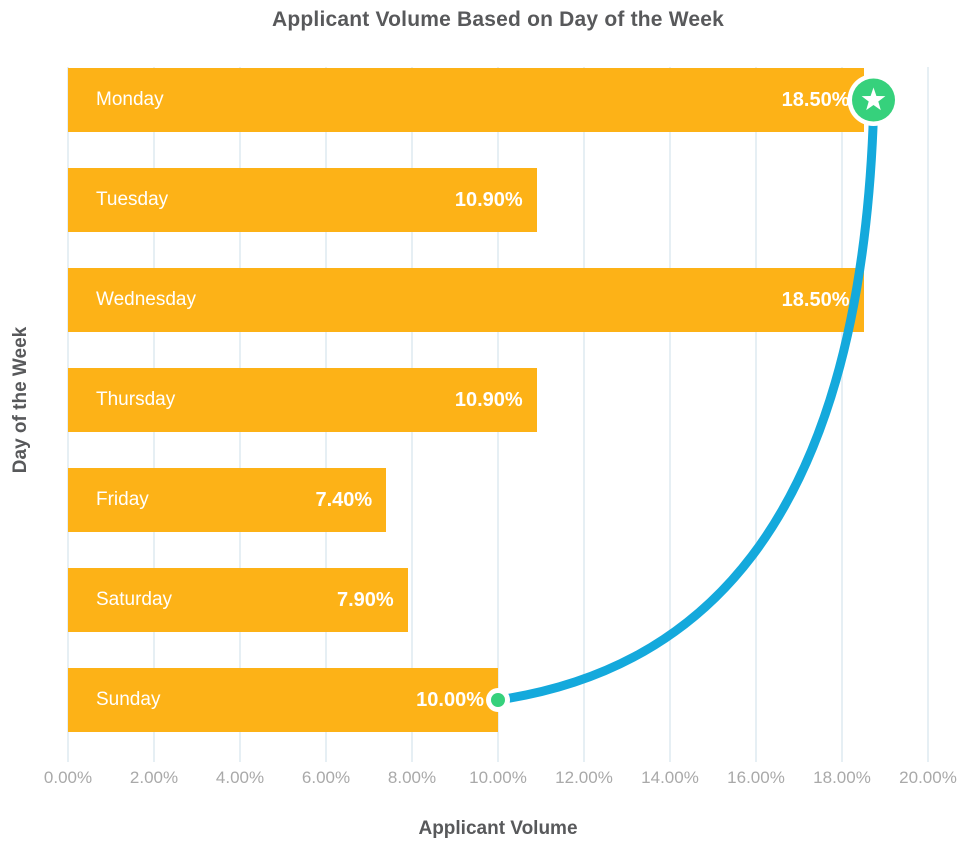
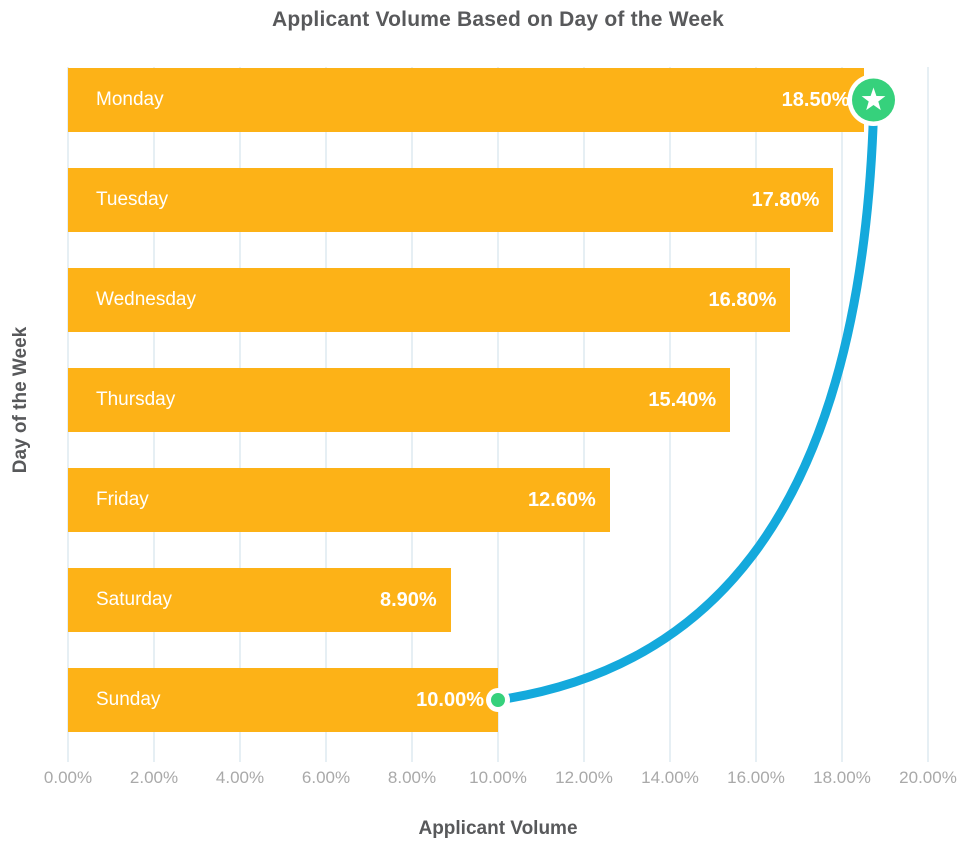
Tuesday: 10.90% -> 17.80%
Wednesday: 18.50% -> 16.80%
Thursday: 10.90% -> 15.40%
Friday: 7.40% -> 12.60%
Saturday: 7.90% -> 8.90%
